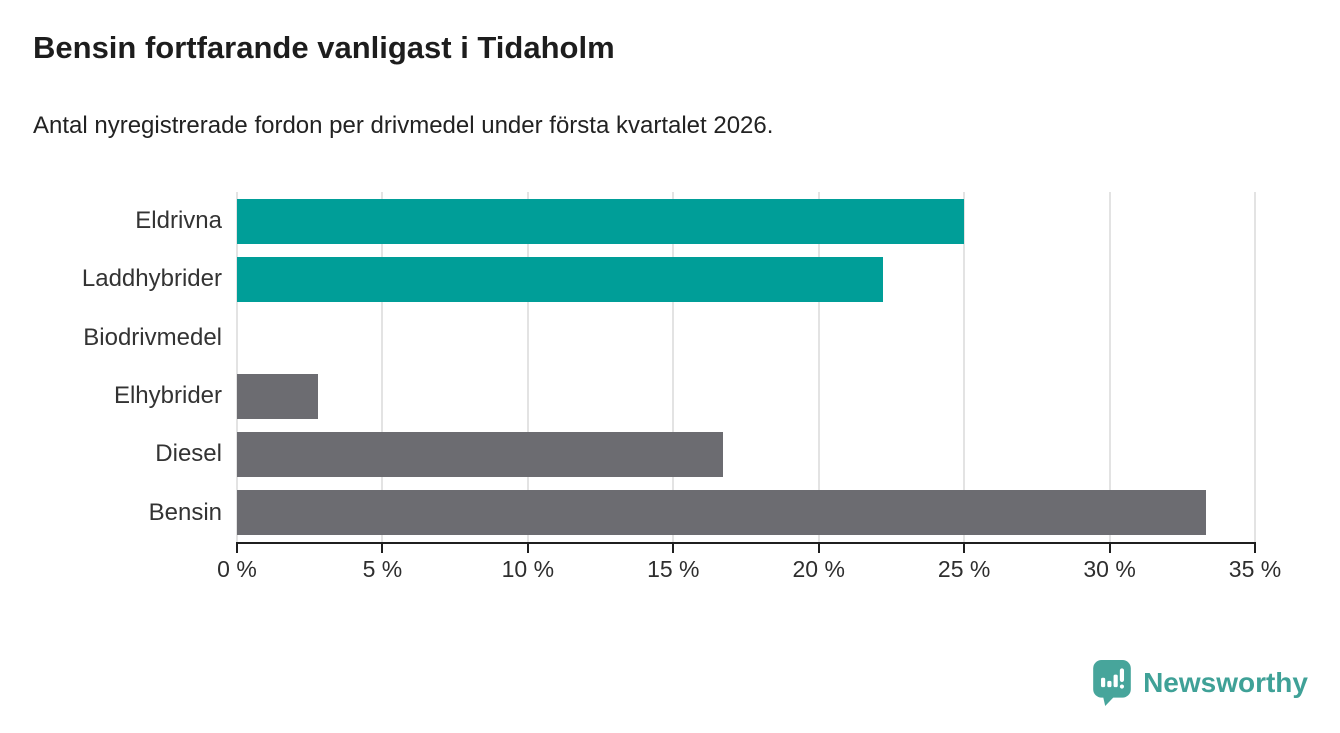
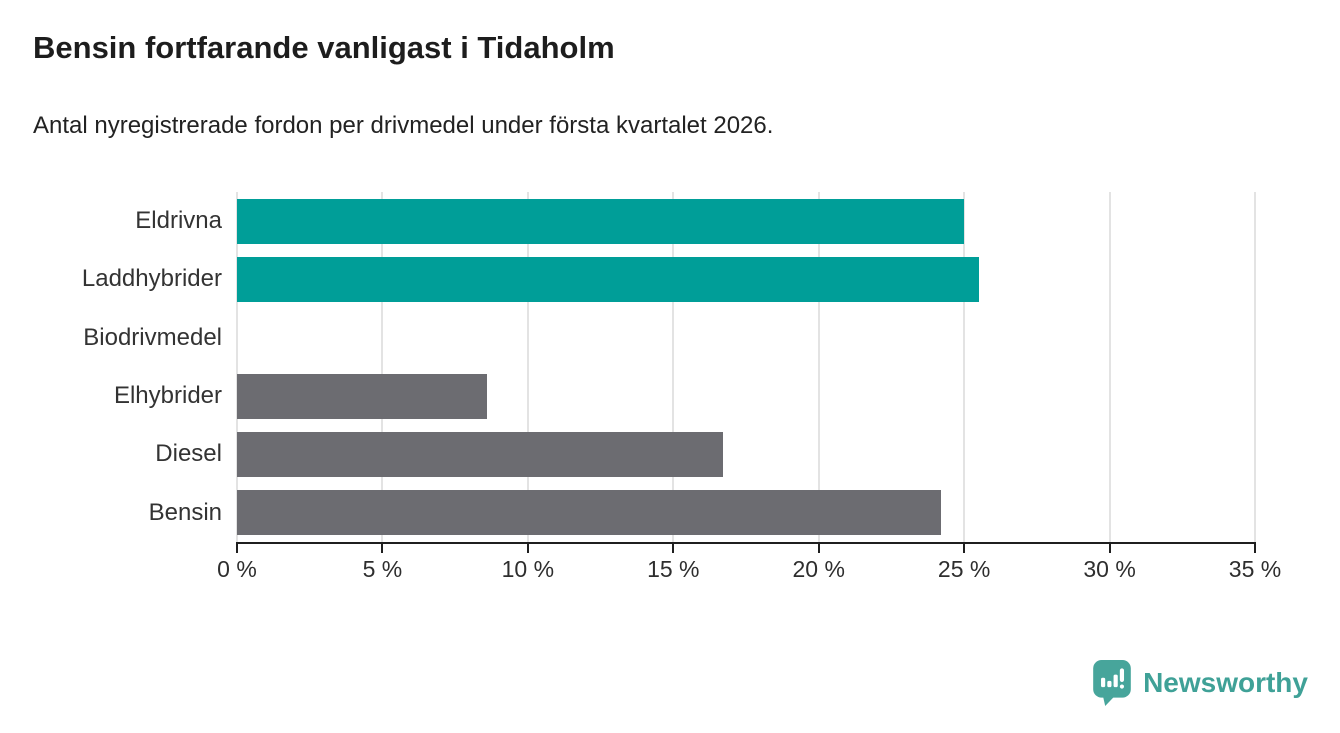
Laddhybrider: 22.2% -> 25.5%
Elhybrider: 2.8% -> 8.6%
Bensin: 33.3% -> 24.2%
